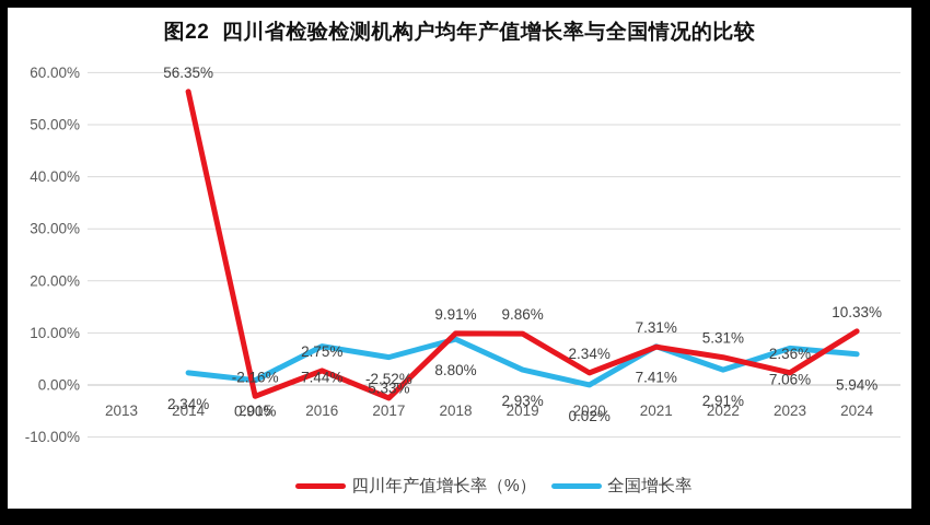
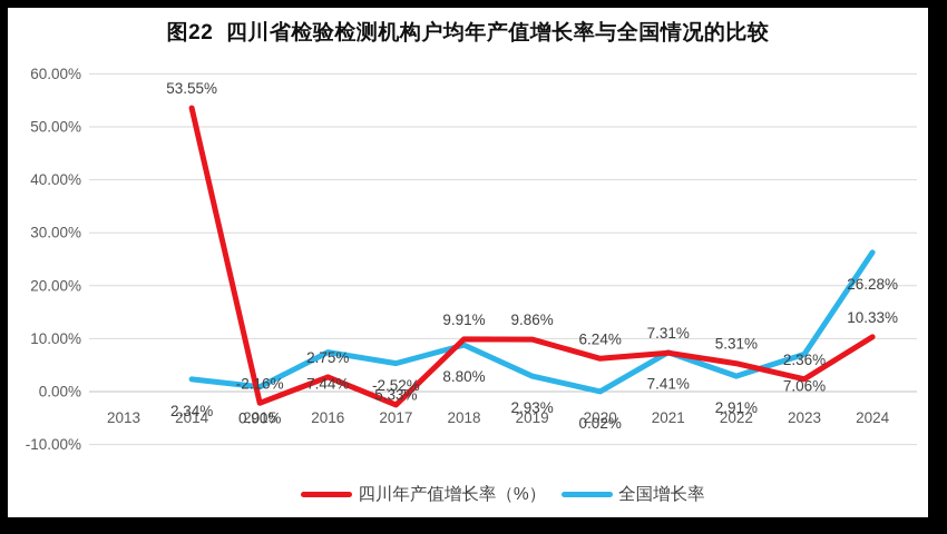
四川年产值增长率（%）/2014: 56.35% -> 53.55%
四川年产值增长率（%）/2020: 2.34% -> 6.24%
全国增长率/2024: 5.94% -> 26.28%
